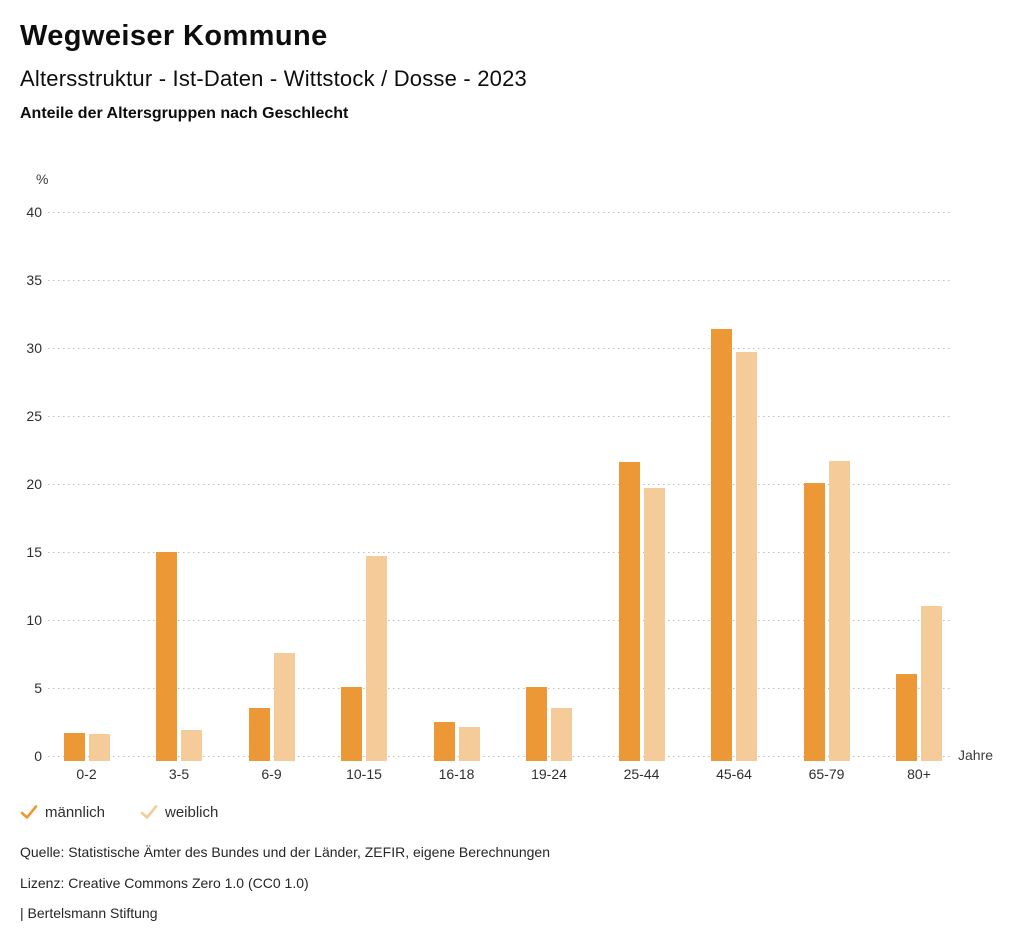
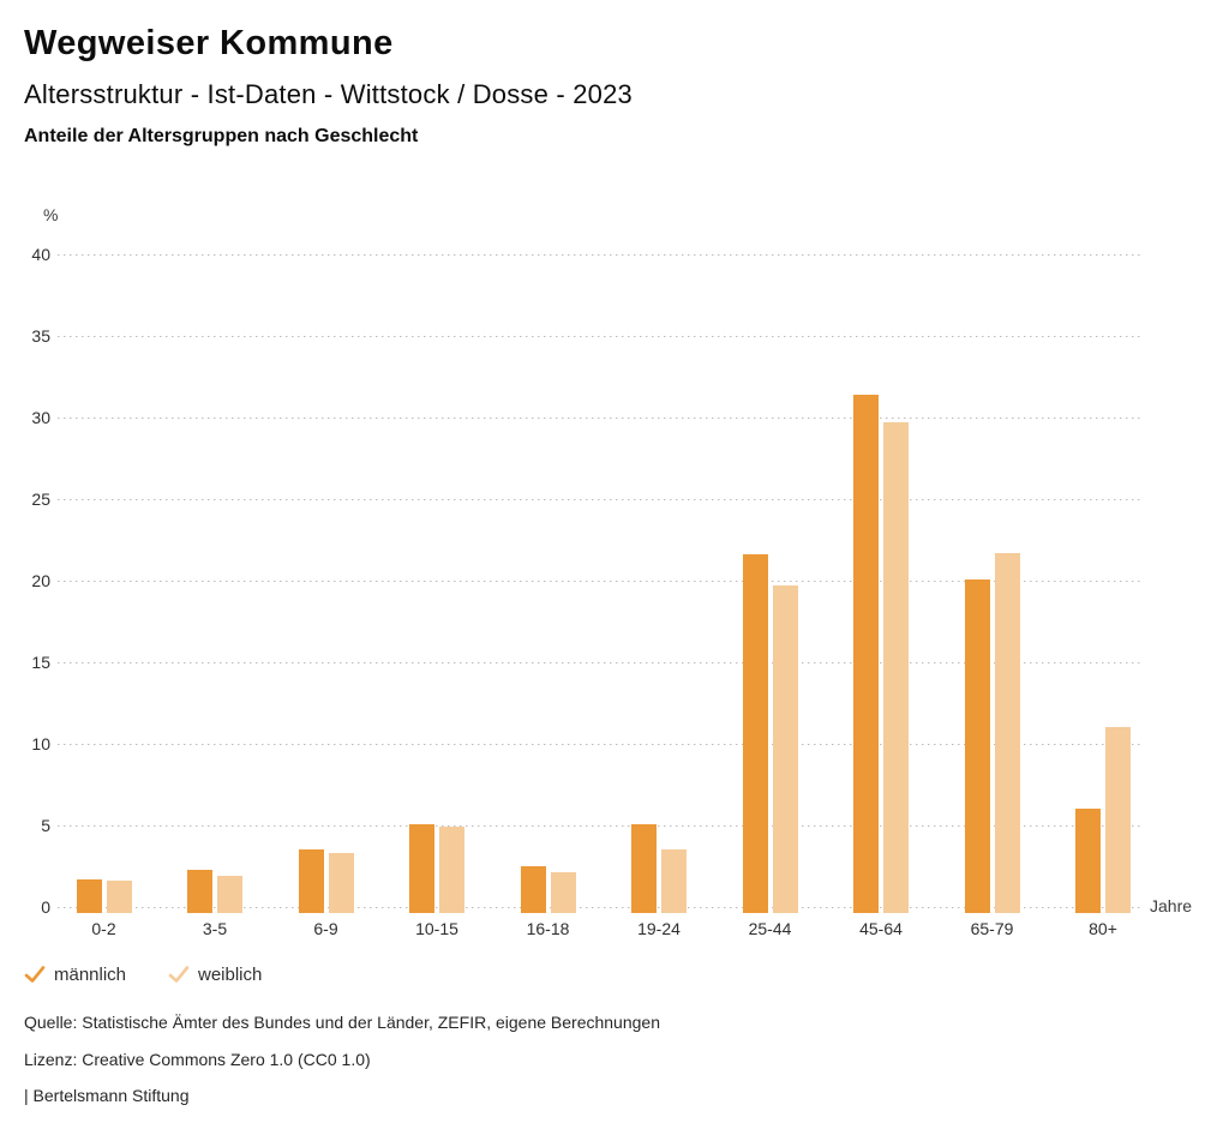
männlich/3-5: 15.0 -> 2.3
weiblich/6-9: 7.6 -> 3.3
weiblich/10-15: 14.7 -> 4.9
